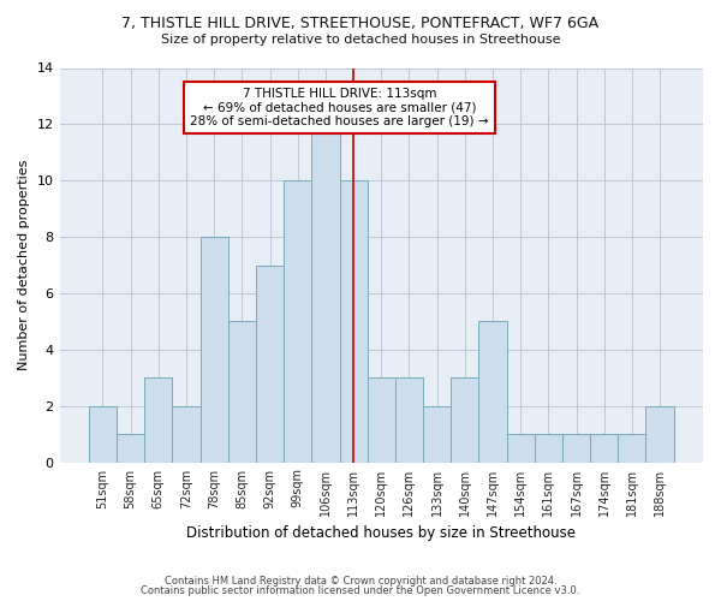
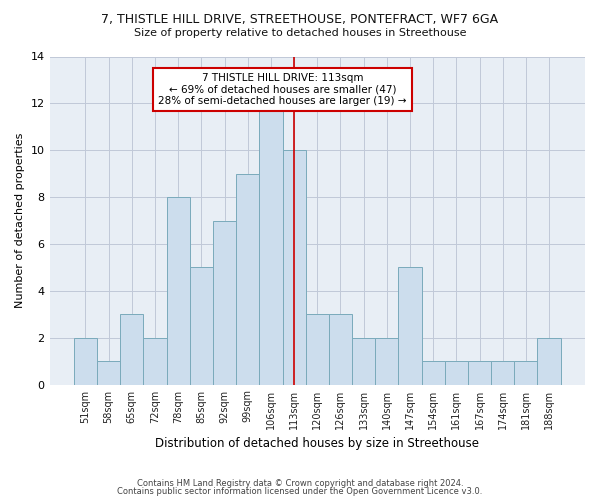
99sqm: 10 -> 9
140sqm: 3 -> 2
